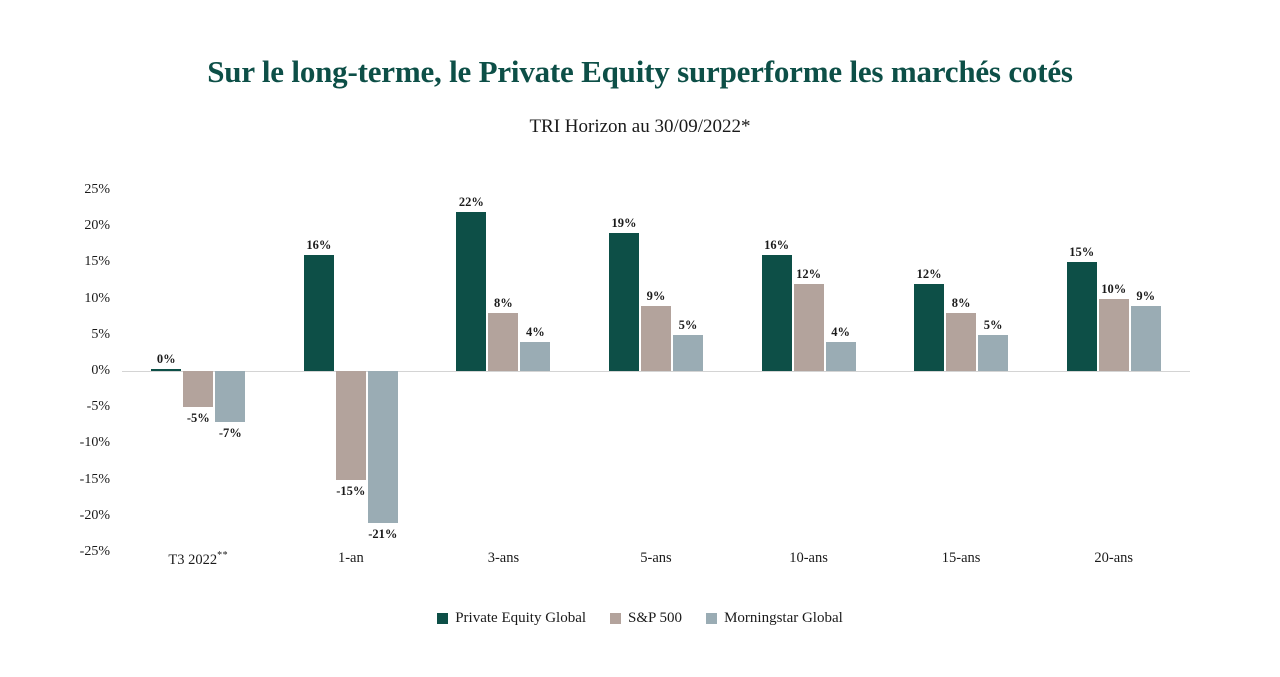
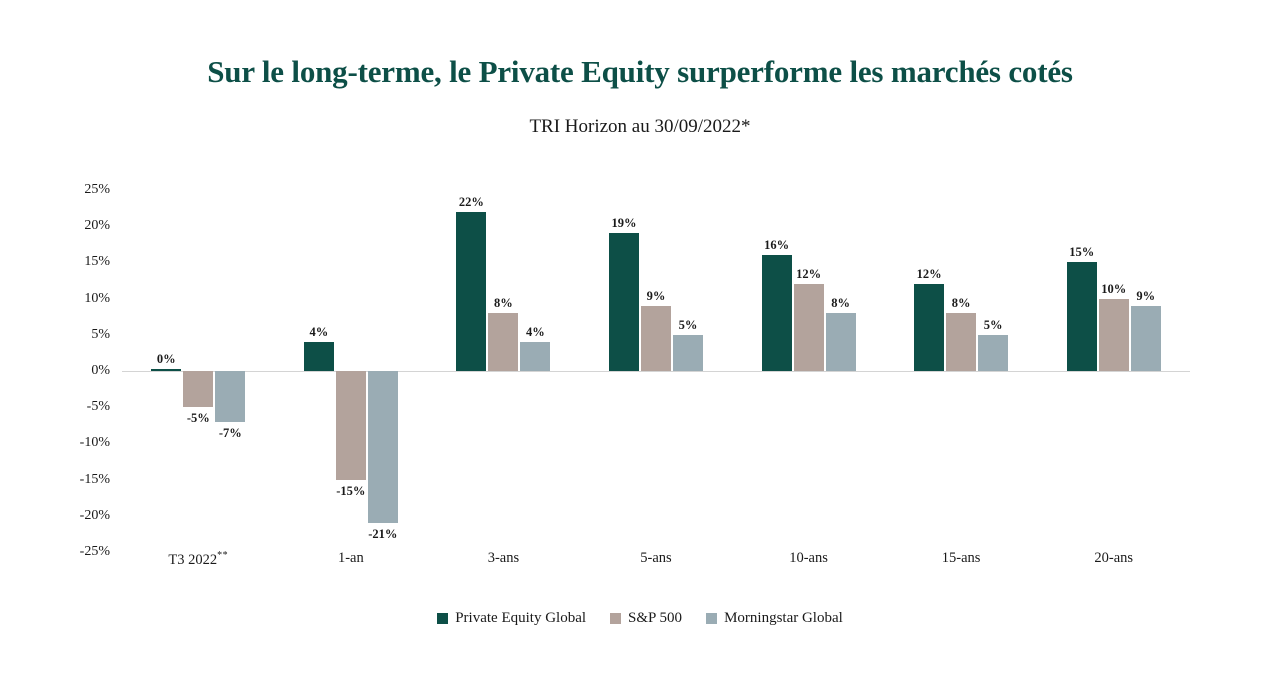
Private Equity Global/1-an: 16% -> 4%
Morningstar Global/10-ans: 4% -> 8%
